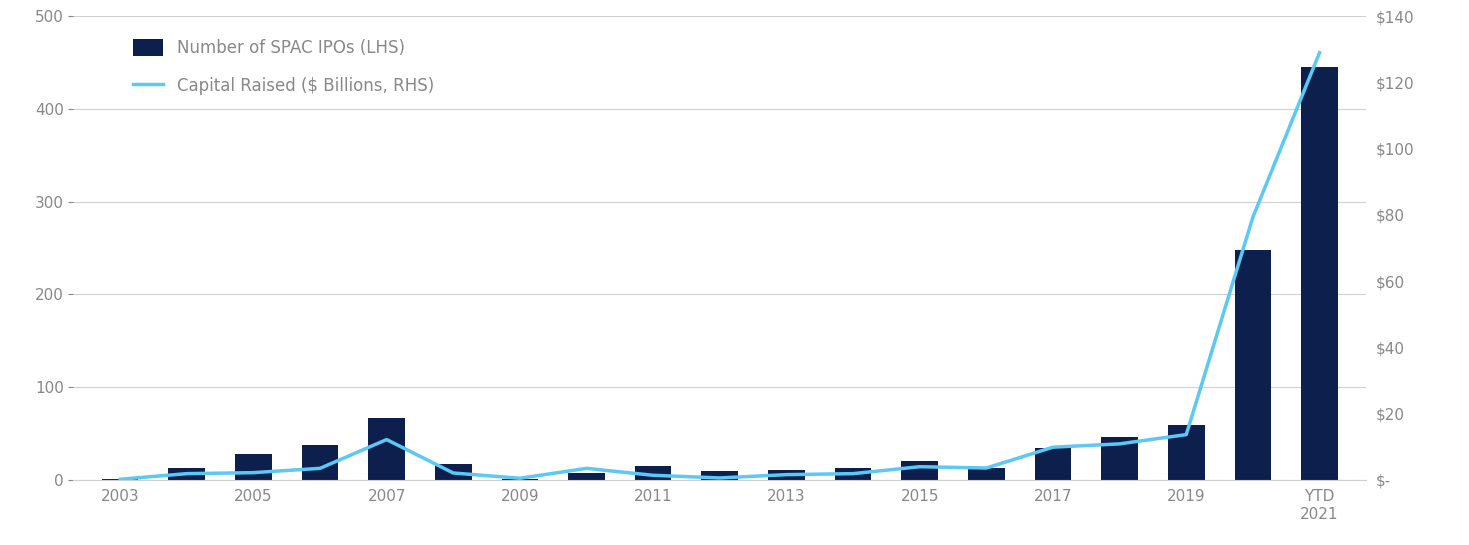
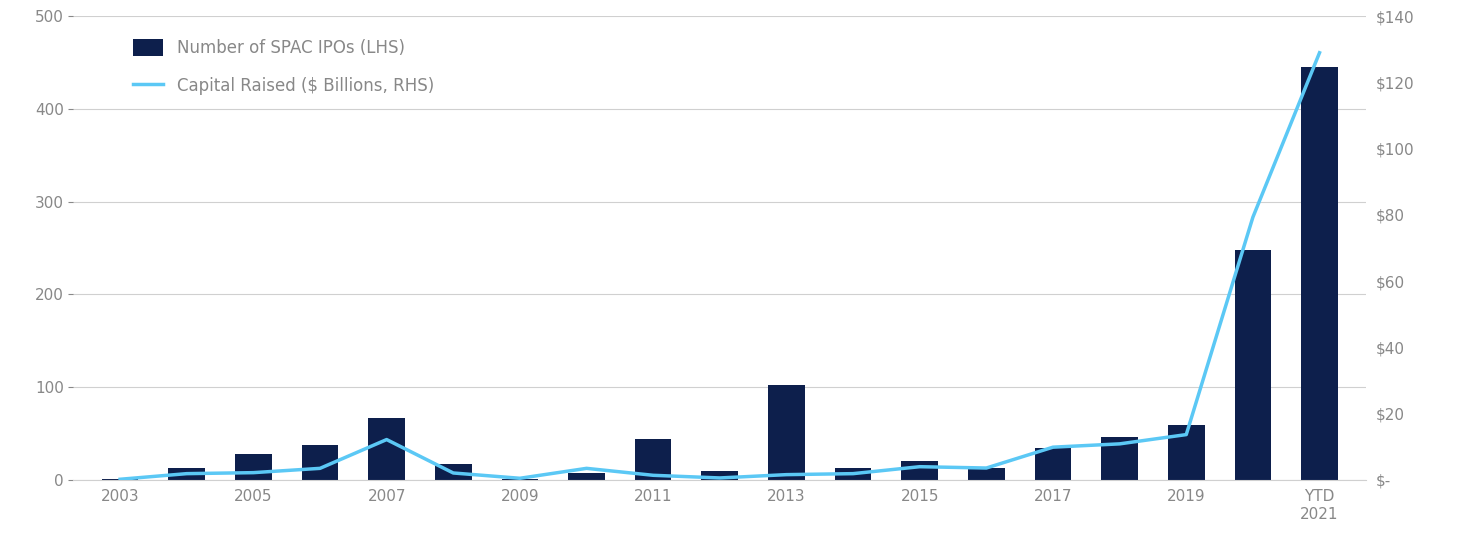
Number of SPAC IPOs (LHS)/2011: 15 -> 44
Number of SPAC IPOs (LHS)/2013: 10 -> 102
